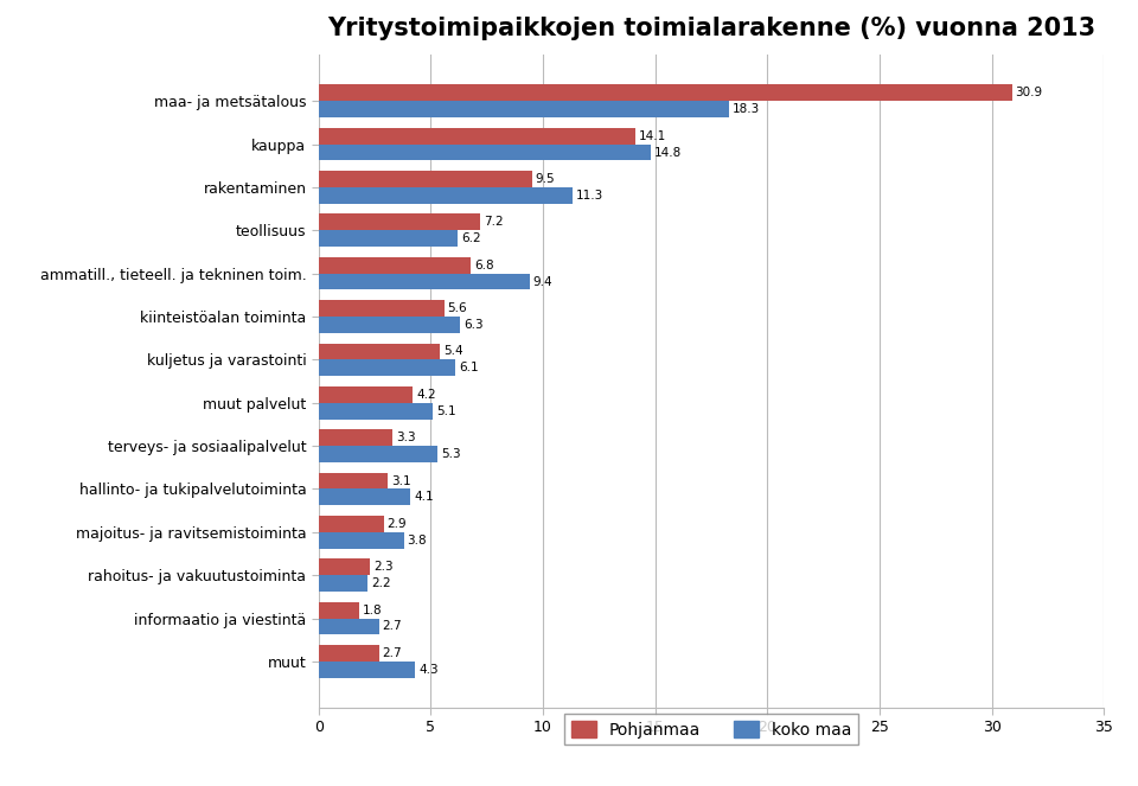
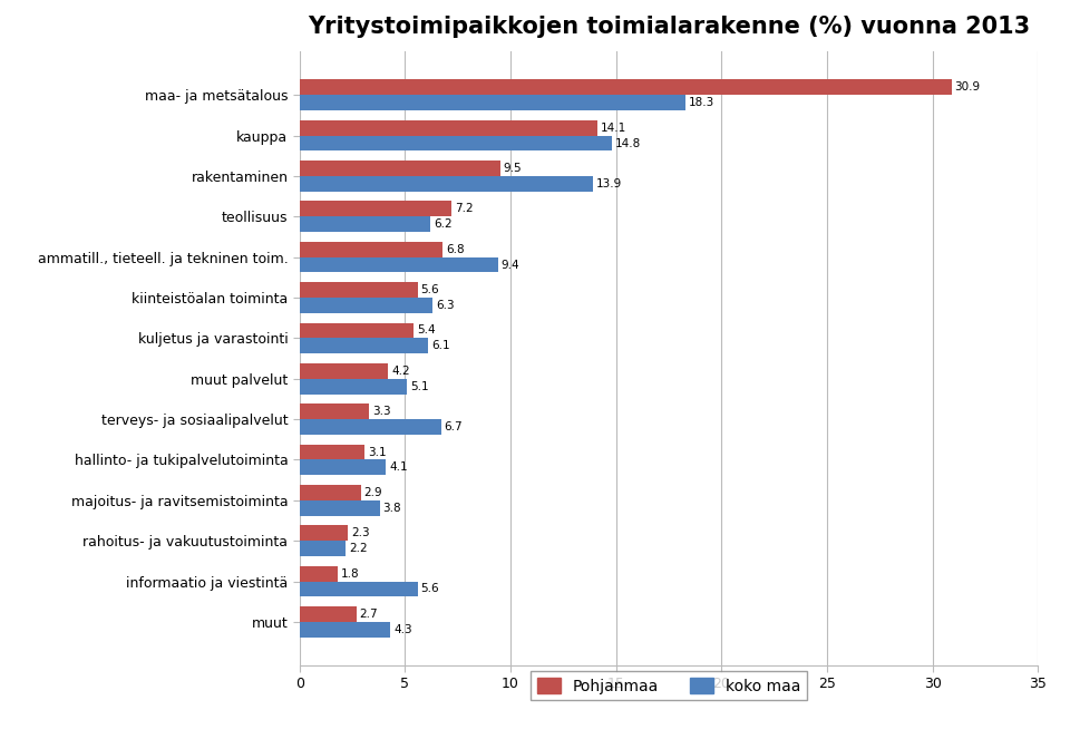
koko maa/rakentaminen: 11.3 -> 13.9
koko maa/terveys- ja sosiaalipalvelut: 5.3 -> 6.7
koko maa/informaatio ja viestintä: 2.7 -> 5.6
